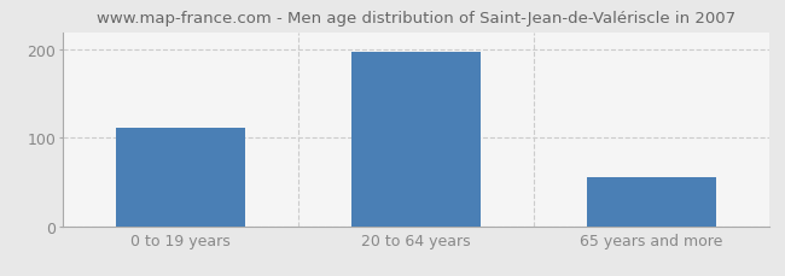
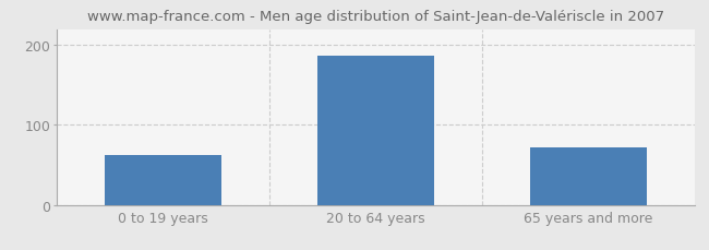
0 to 19 years: 112 -> 62
20 to 64 years: 197 -> 186
65 years and more: 55 -> 72
